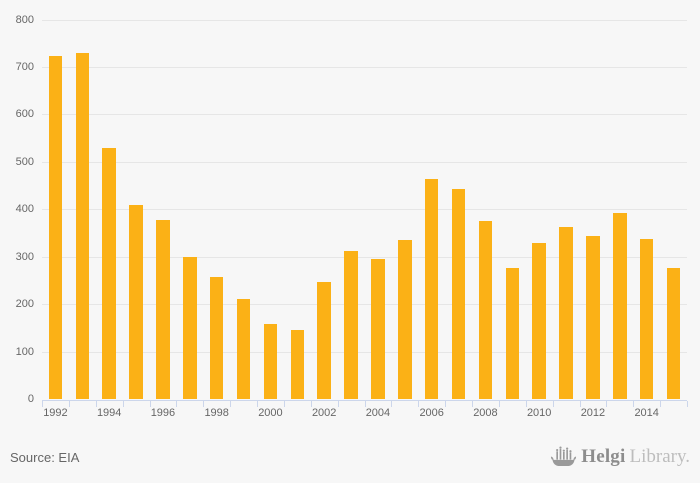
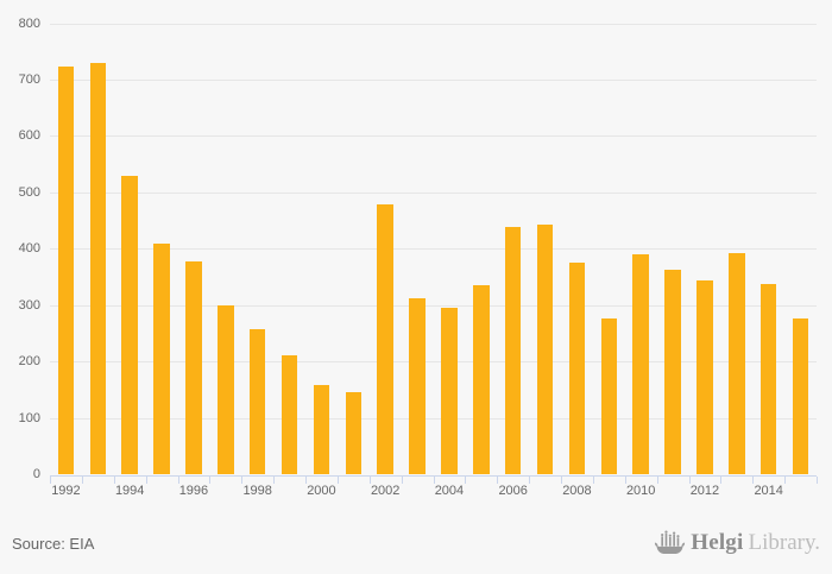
2002: 250 -> 480
2006: 460 -> 440
2010: 330 -> 390
